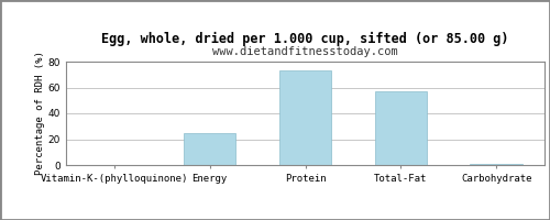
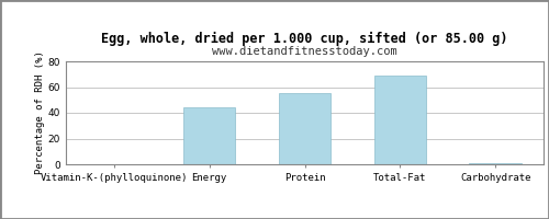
Energy: 25 -> 44
Protein: 73 -> 55
Total-Fat: 57 -> 69
